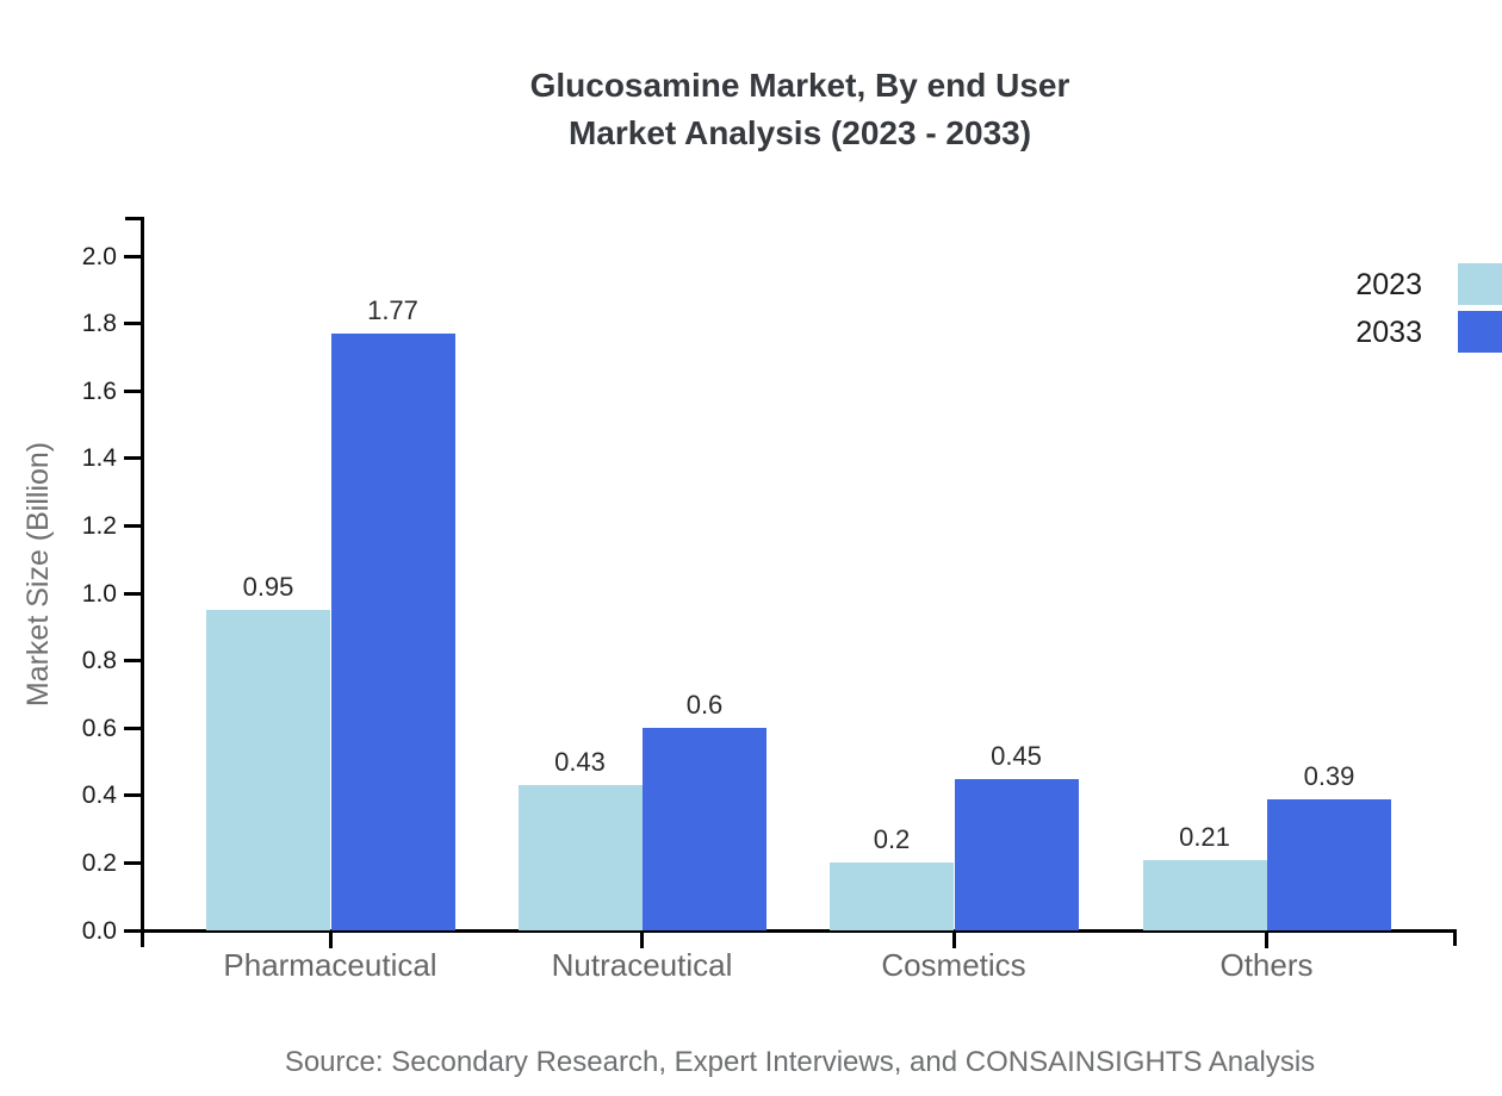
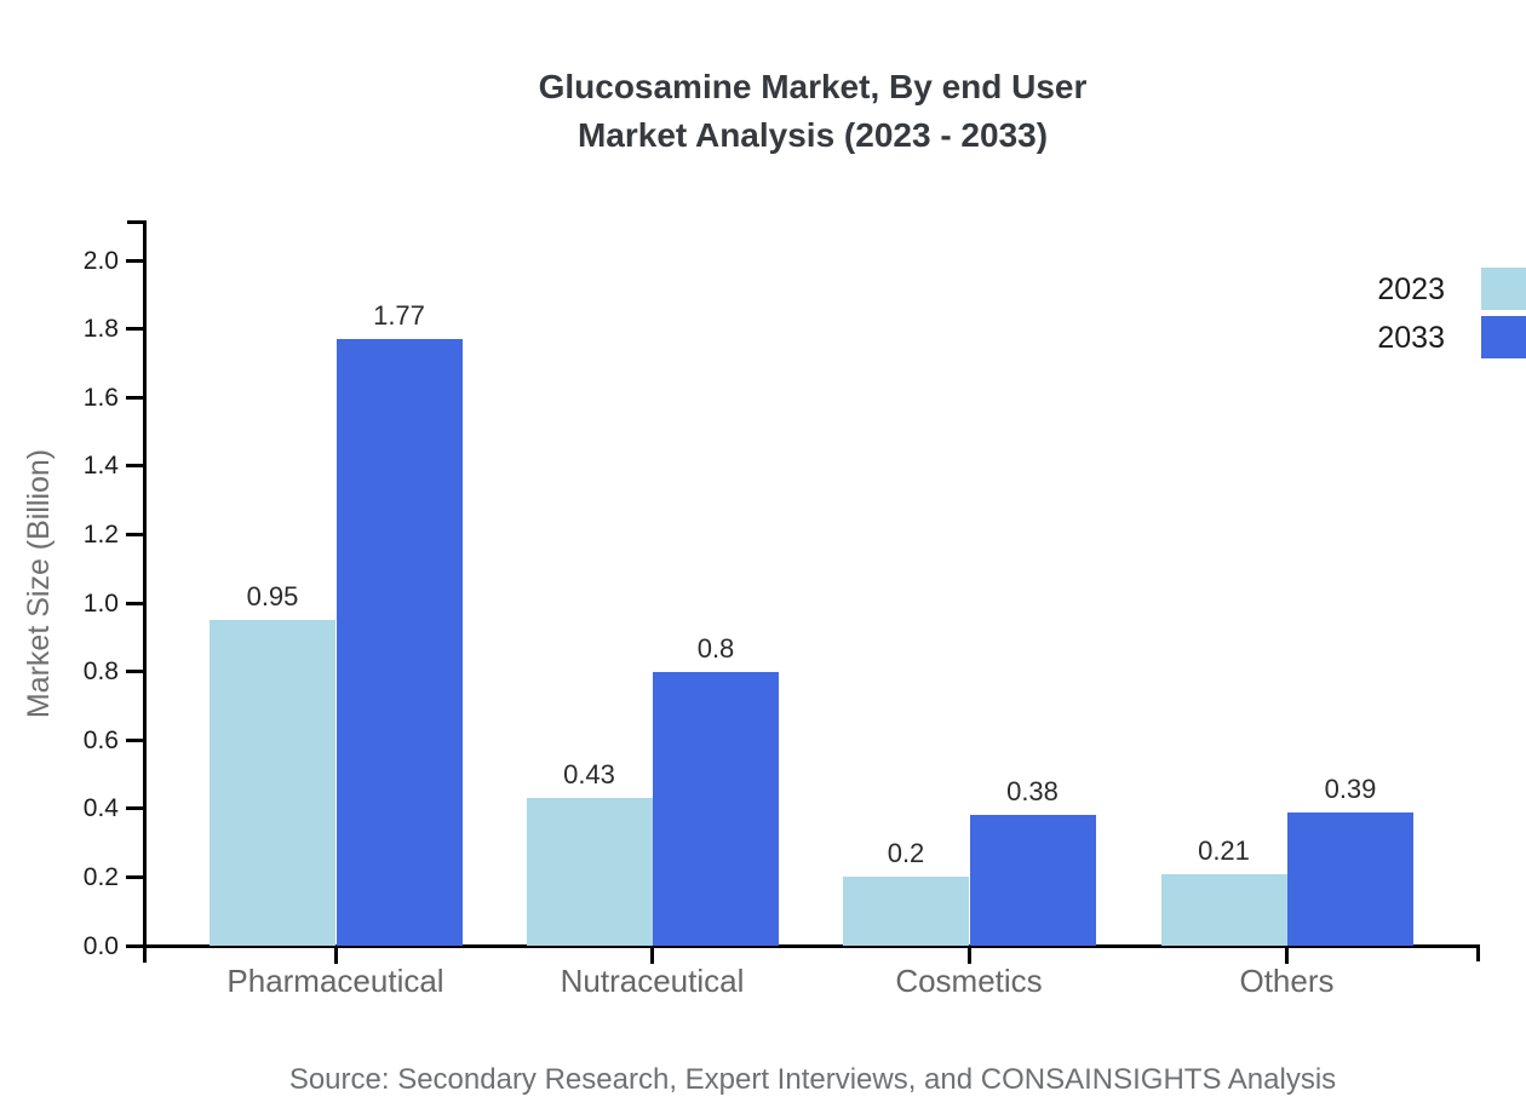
2033/Nutraceutical: 0.6 -> 0.8
2033/Cosmetics: 0.45 -> 0.38
